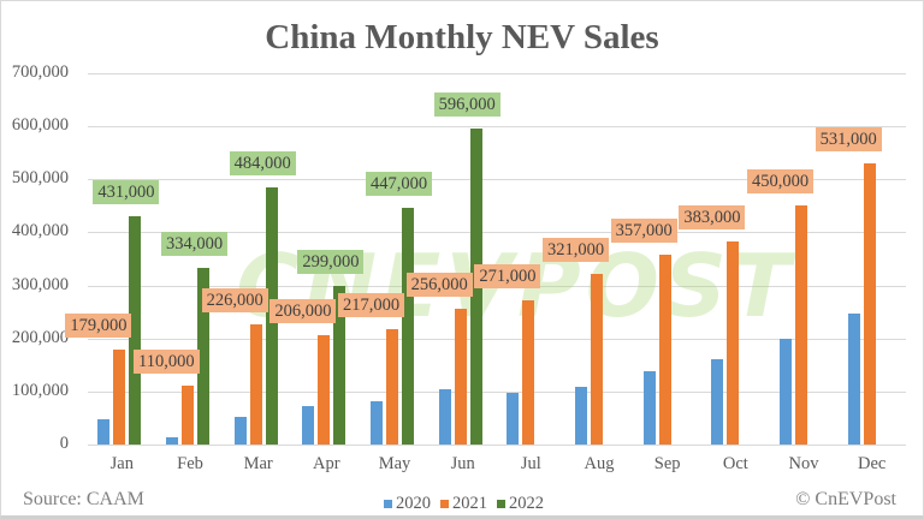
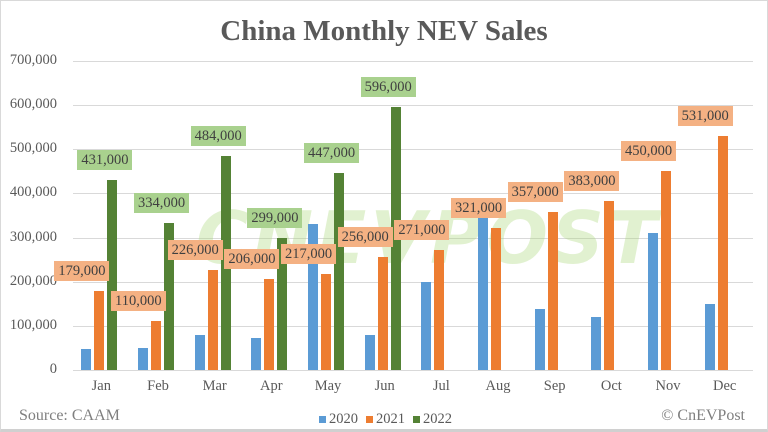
2020/Feb: 10000 -> 50000
2020/Mar: 50000 -> 80000
2020/May: 80000 -> 330000
2020/Jun: 100000 -> 80000
2020/Jul: 100000 -> 200000
2020/Aug: 110000 -> 390000
2020/Oct: 160000 -> 120000
2020/Nov: 200000 -> 310000
2020/Dec: 250000 -> 150000
